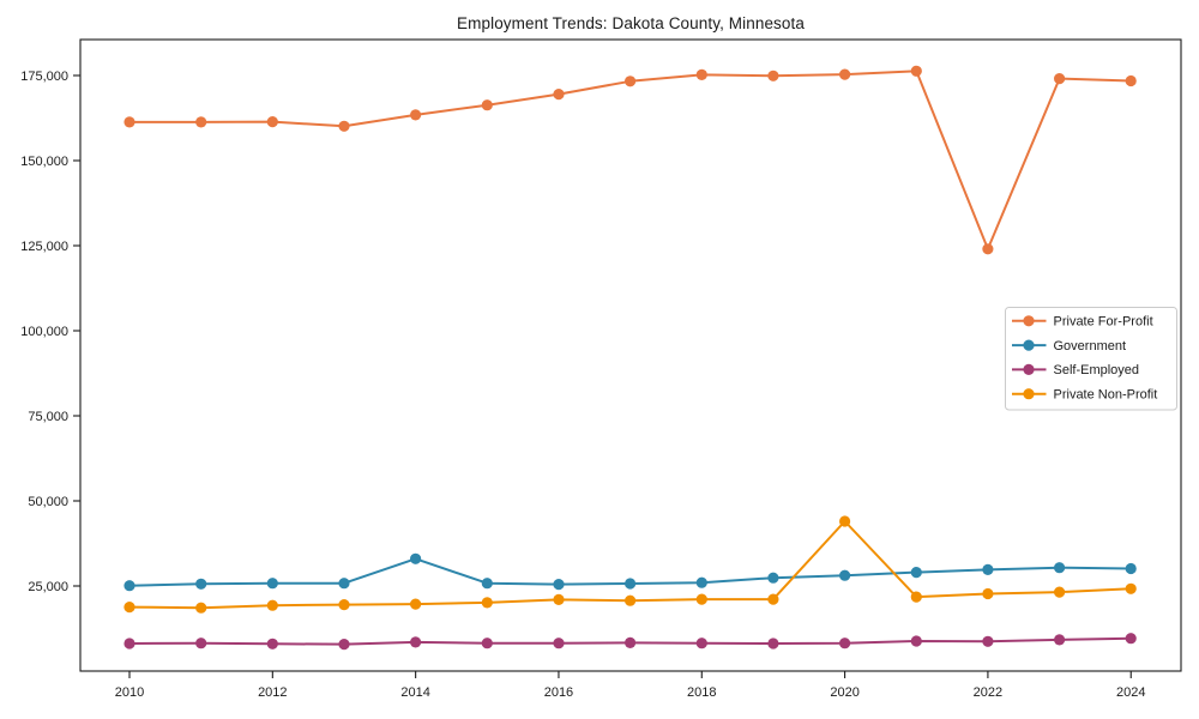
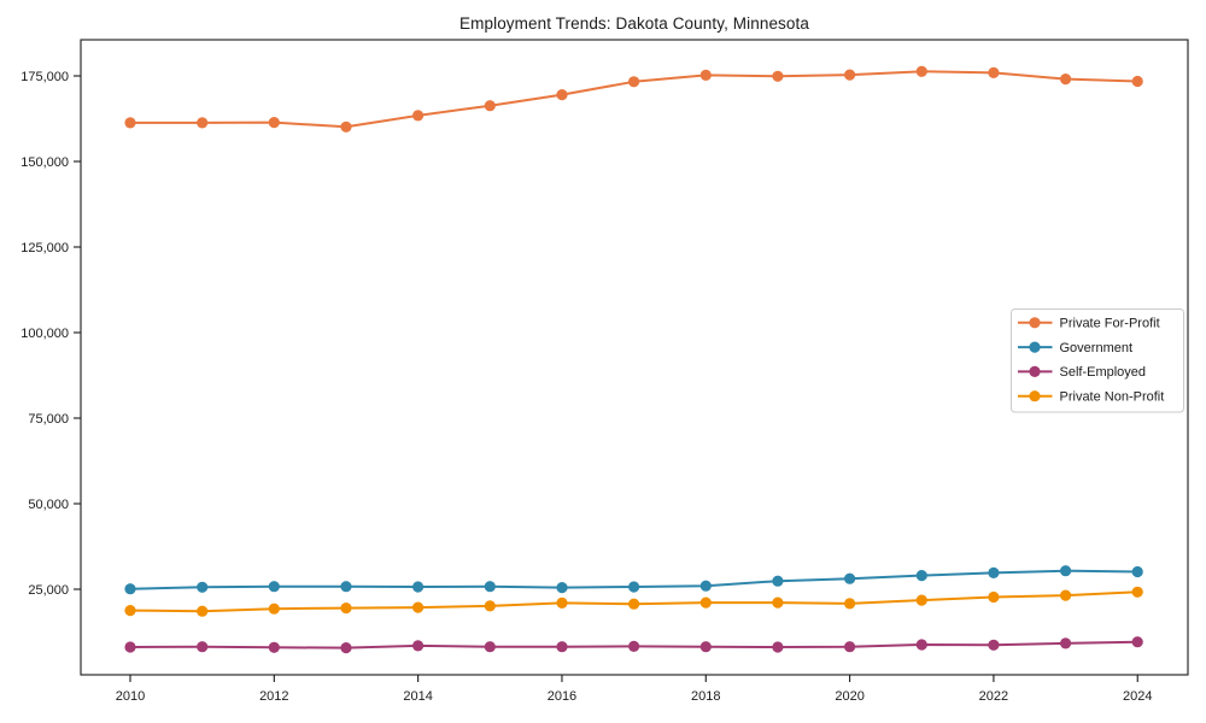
Government/2014: 33000 -> 26000
Private Non-Profit/2020: 44000 -> 21000
Private For-Profit/2022: 124000 -> 176000
